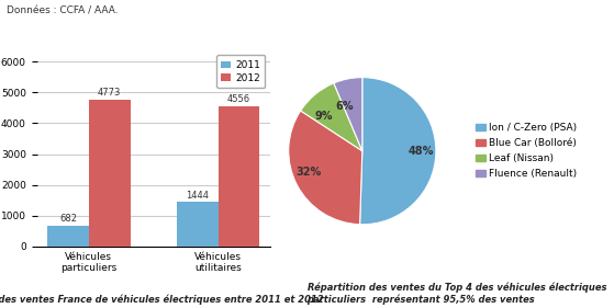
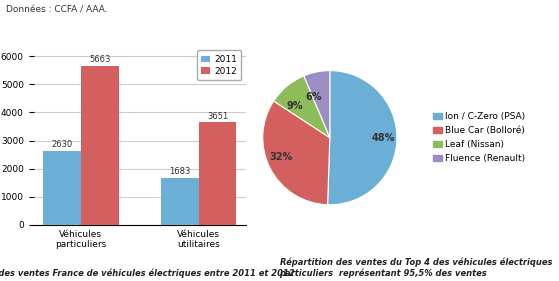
2011/Véhicules particuliers: 682 -> 2630
2012/Véhicules particuliers: 4773 -> 5663
2011/Véhicules utilitaires: 1444 -> 1683
2012/Véhicules utilitaires: 4556 -> 3651
